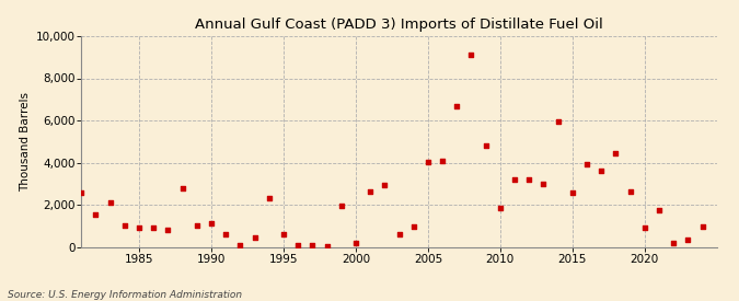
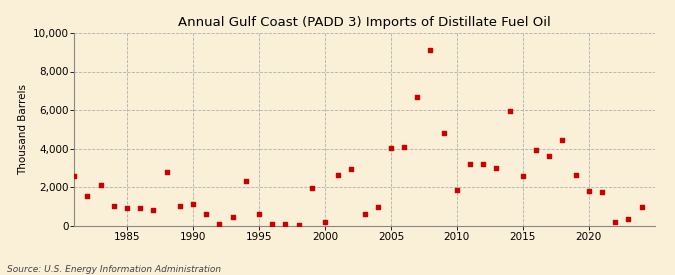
2020: 900 -> 1,800
